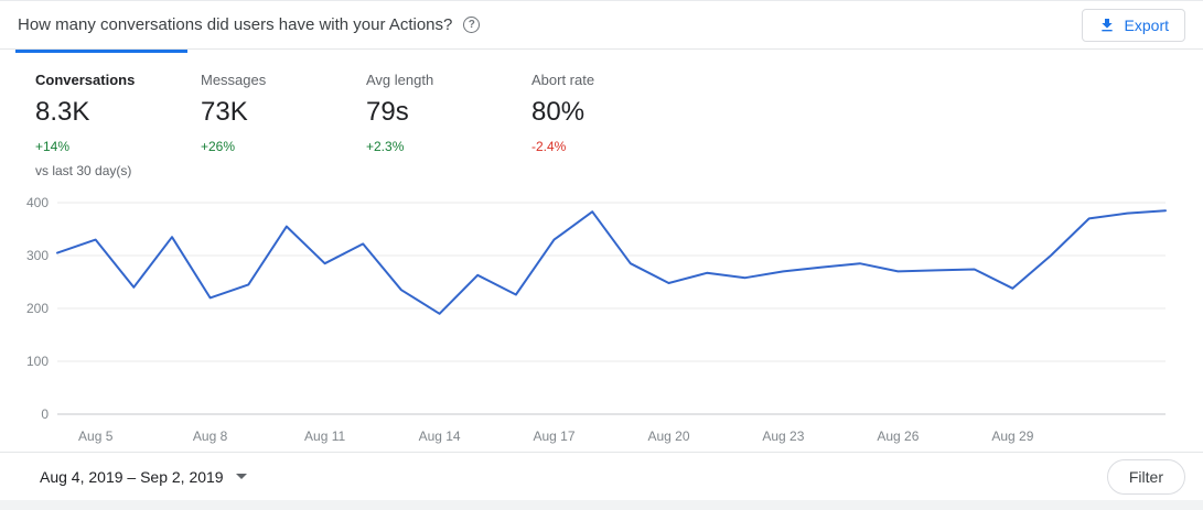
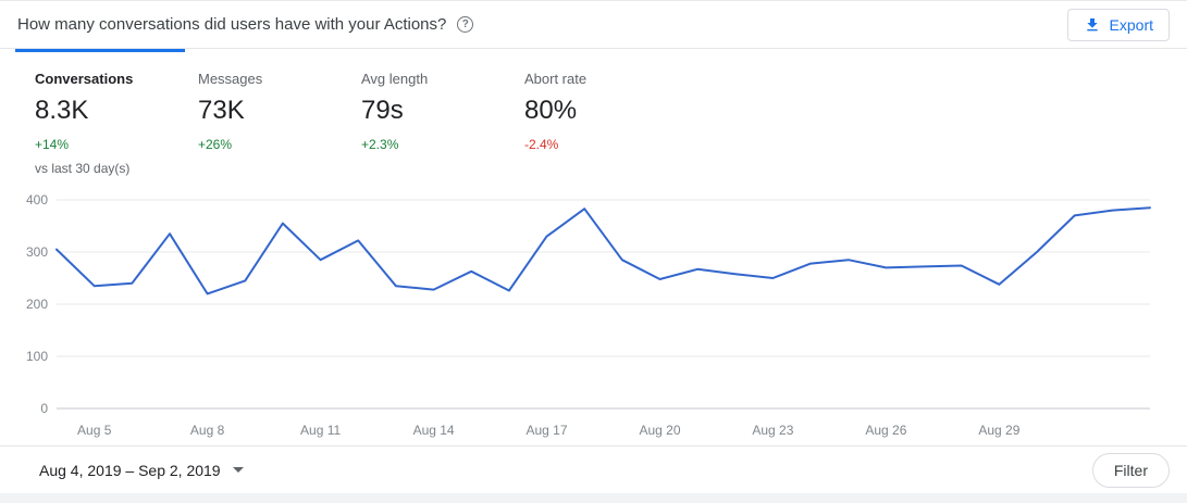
Aug 5: 330 -> 240
Aug 14: 190 -> 230
Aug 23: 270 -> 250
